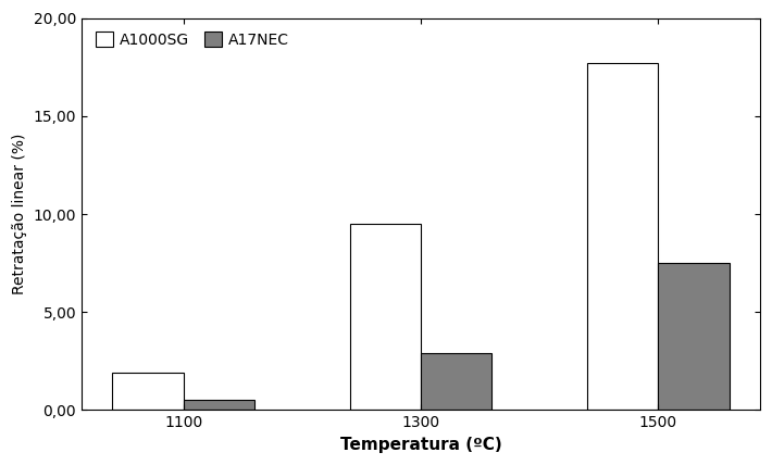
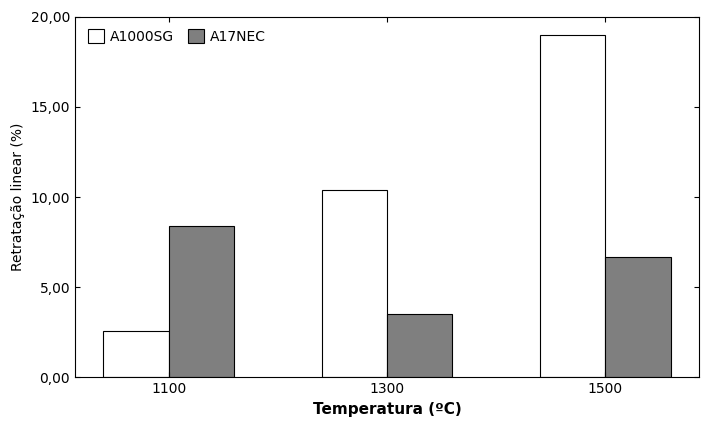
A1000SG/1100: 1,9 -> 2,6
A17NEC/1100: 0,5 -> 8,4
A1000SG/1300: 9,5 -> 10,4
A17NEC/1300: 2,9 -> 3,5
A1000SG/1500: 17,7 -> 19,0
A17NEC/1500: 7,5 -> 6,7
